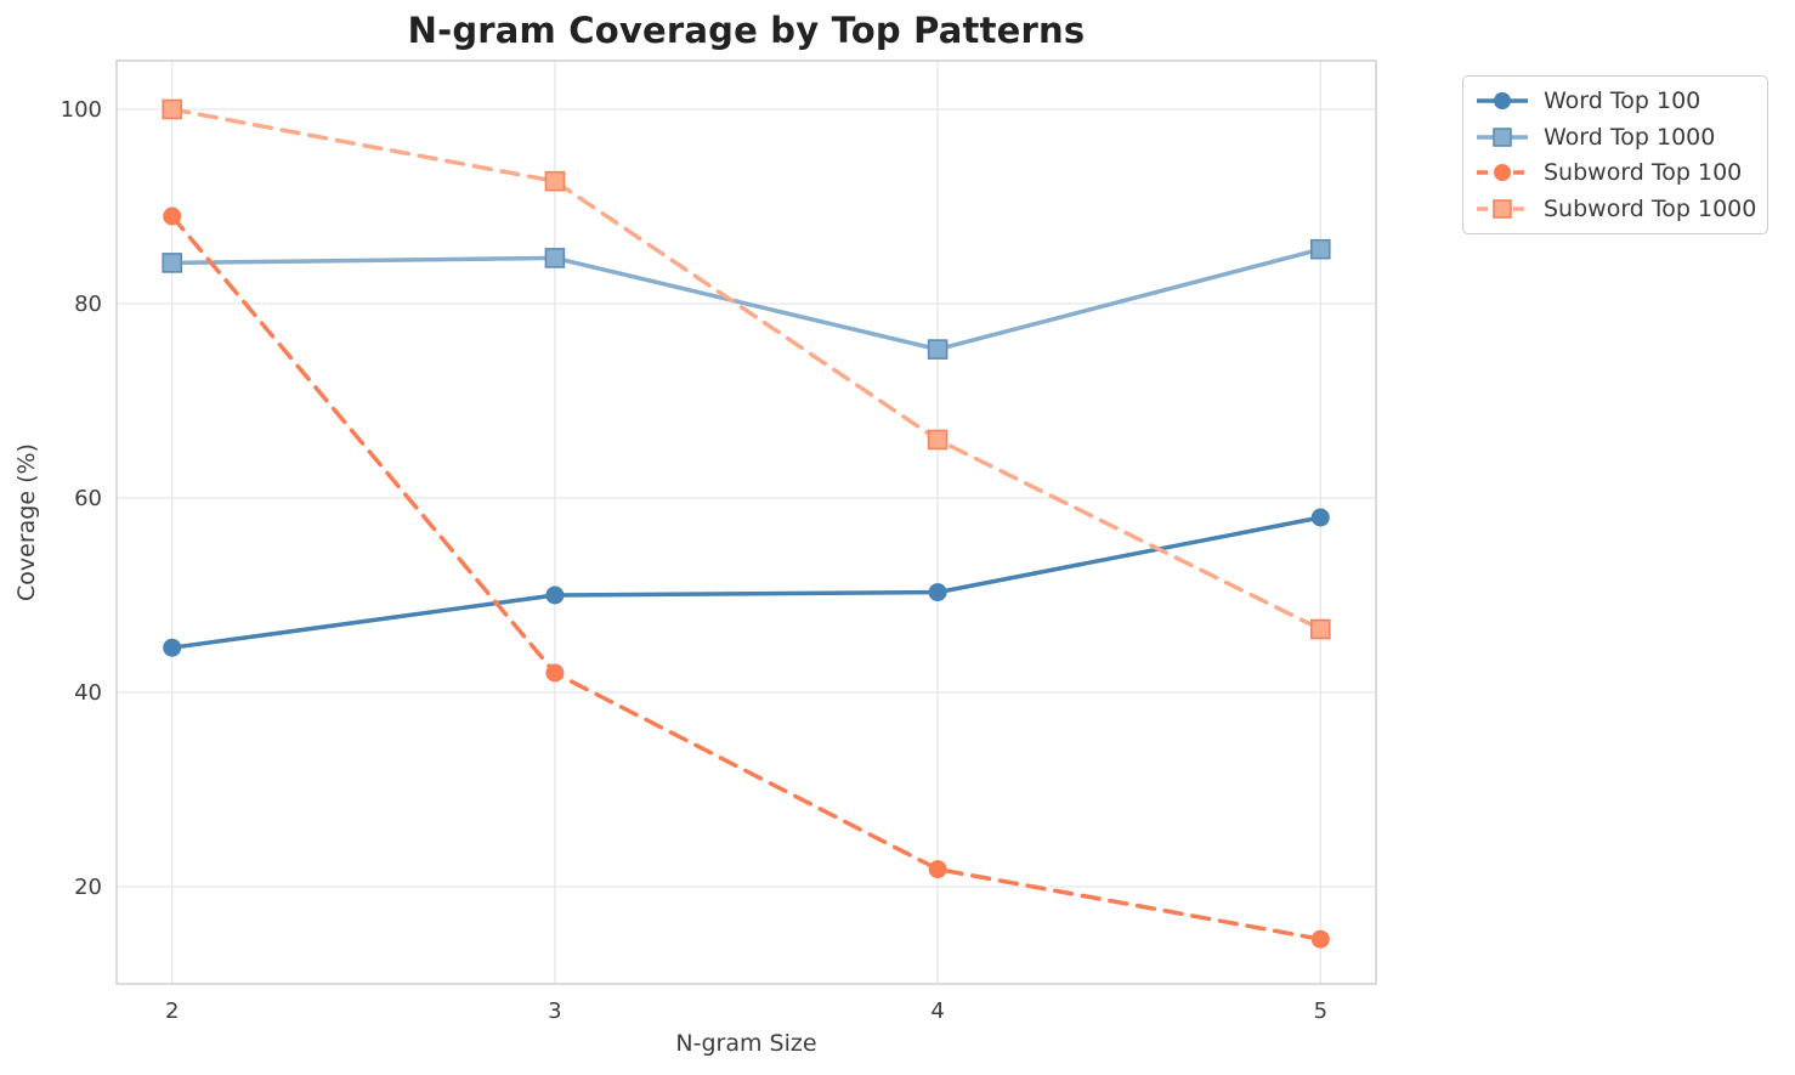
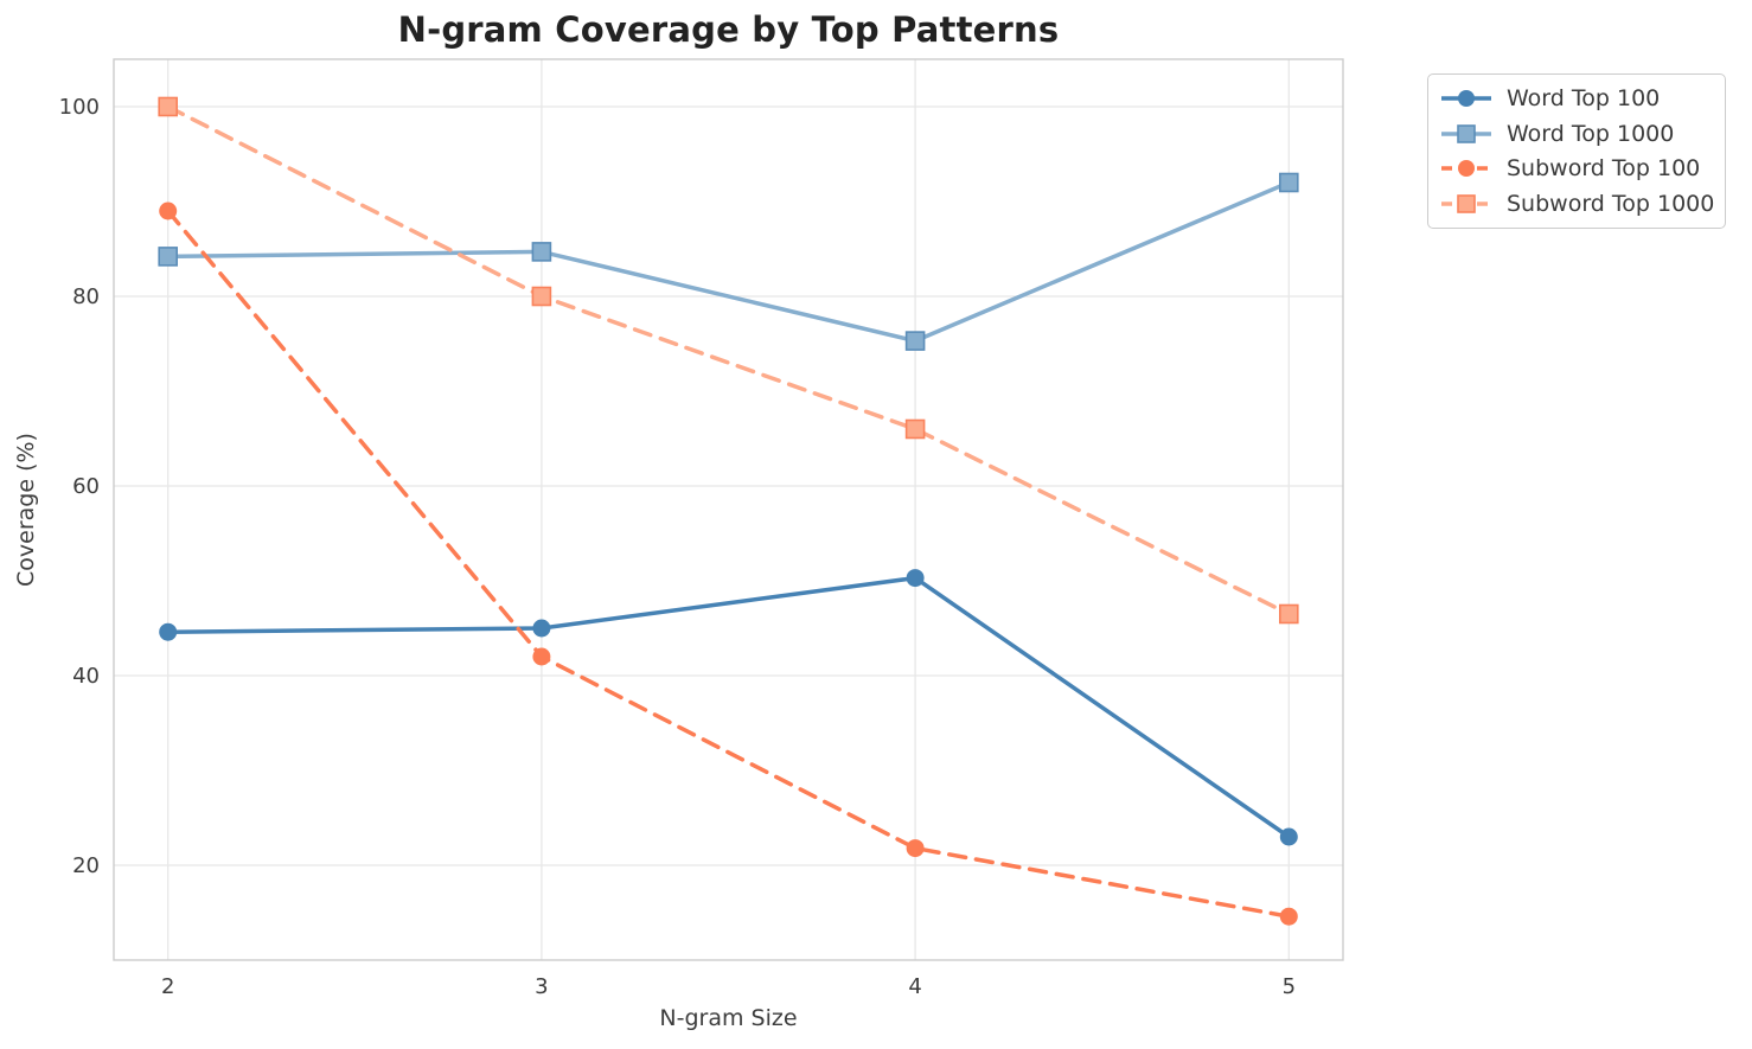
Word Top 100/3: 50 -> 45
Subword Top 1000/3: 93 -> 80
Word Top 100/5: 58 -> 23
Word Top 1000/5: 86 -> 92
